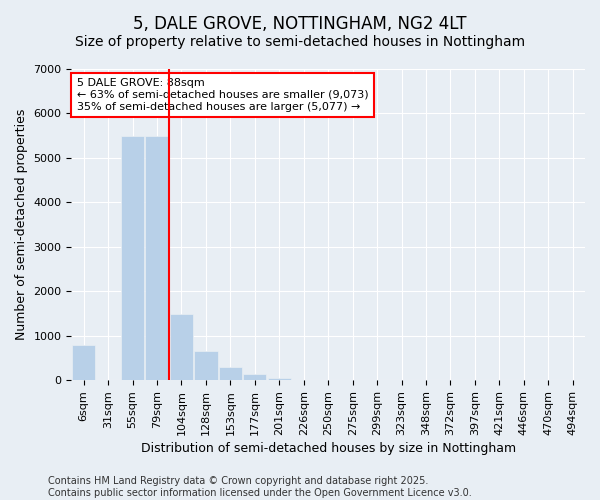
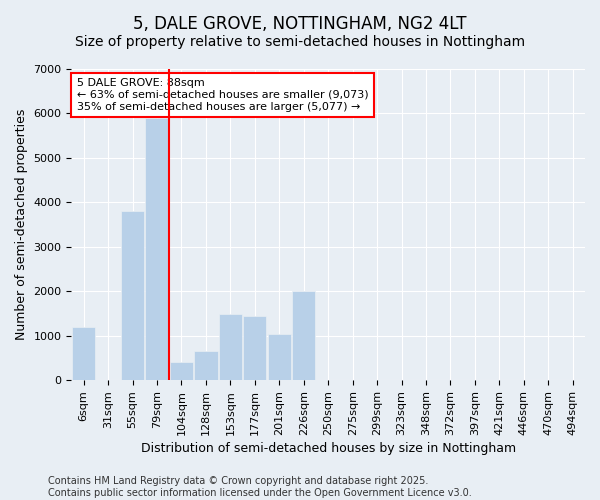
6sqm: 800 -> 1200
55sqm: 5500 -> 3800
79sqm: 5500 -> 5900
104sqm: 1500 -> 400
153sqm: 300 -> 1500
177sqm: 130 -> 1450
201sqm: 50 -> 1050
226sqm: 10 -> 2000
